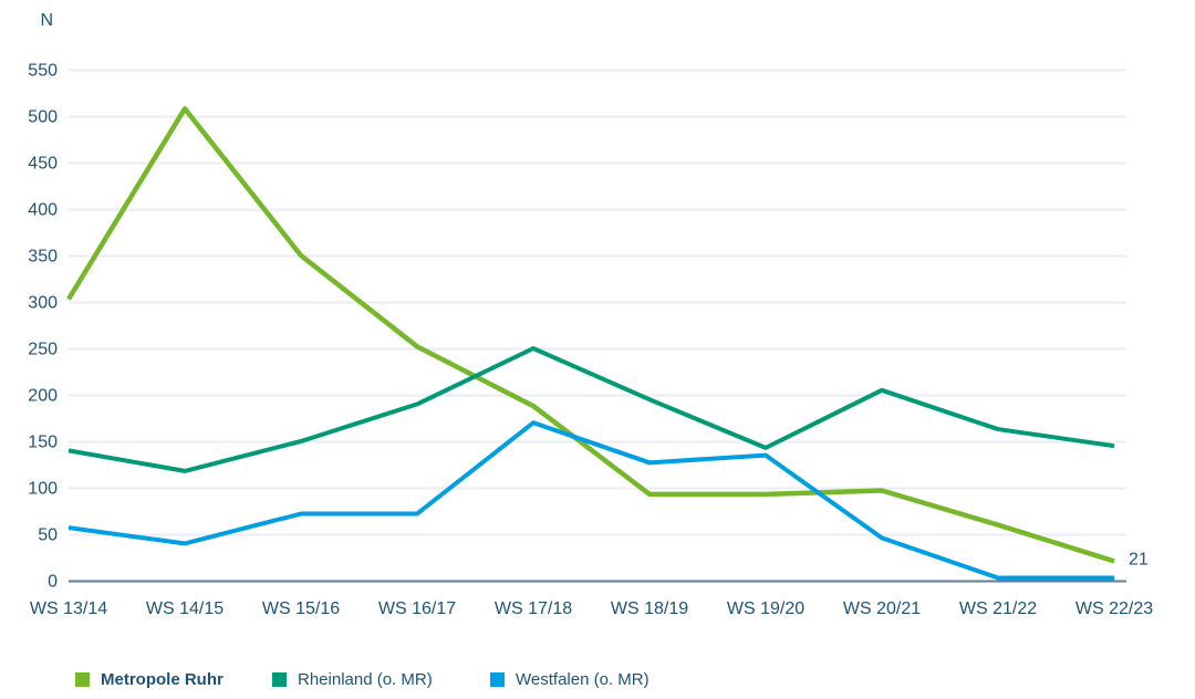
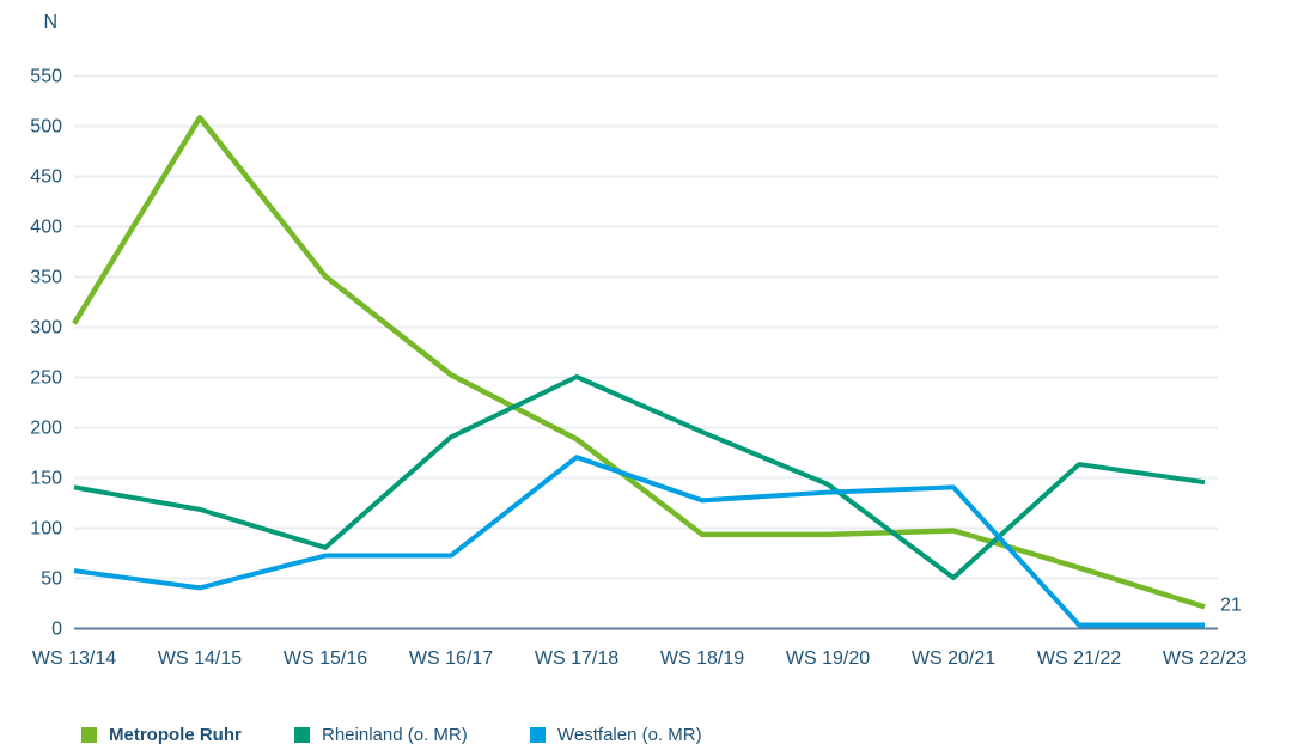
Rheinland (o. MR)/WS 15/16: 150 -> 80
Rheinland (o. MR)/WS 20/21: 200 -> 50
Westfalen (o. MR)/WS 20/21: 50 -> 140
